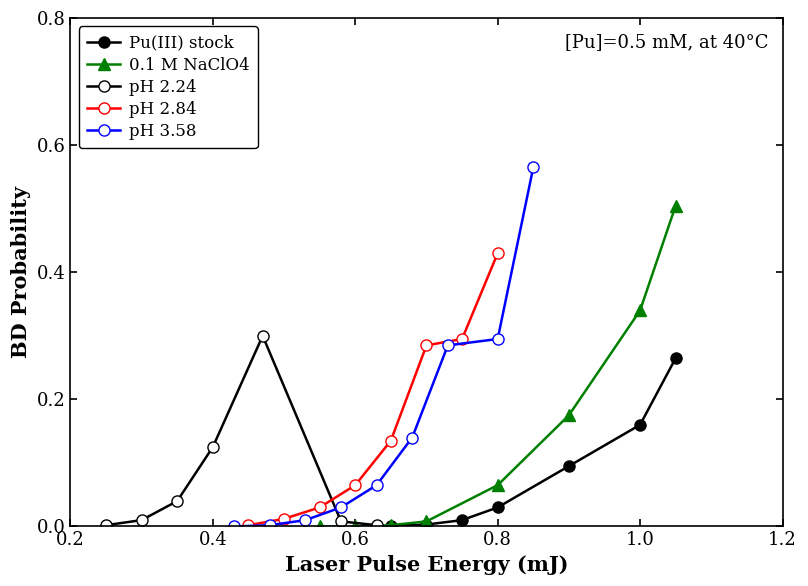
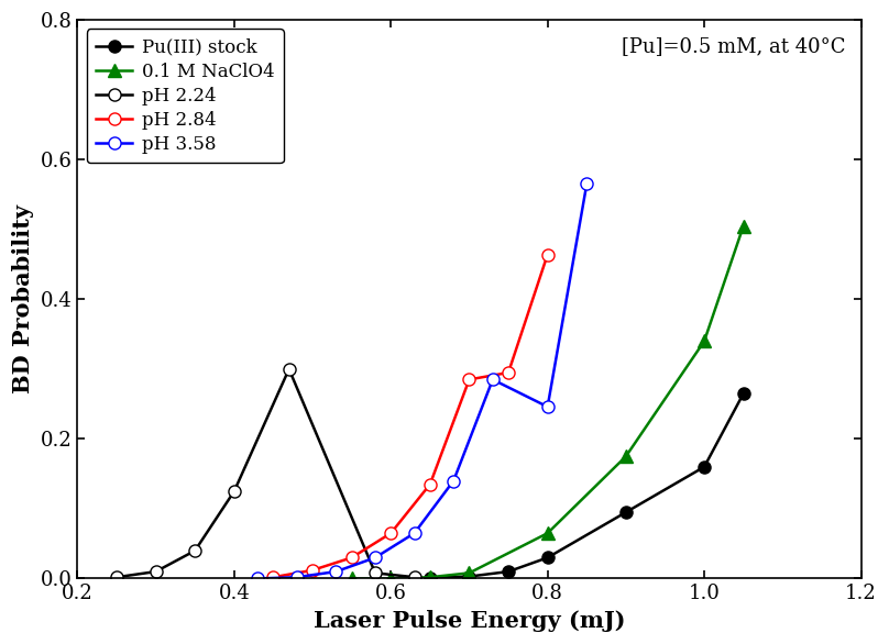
pH 2.84/0.8: 0.430 -> 0.464
pH 3.58/0.8: 0.295 -> 0.246
